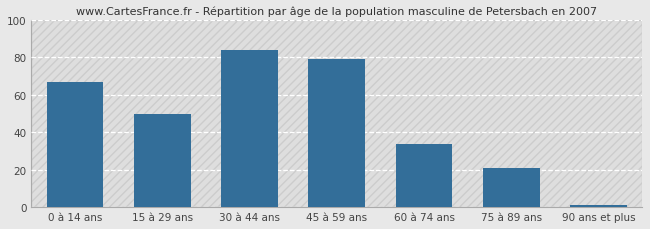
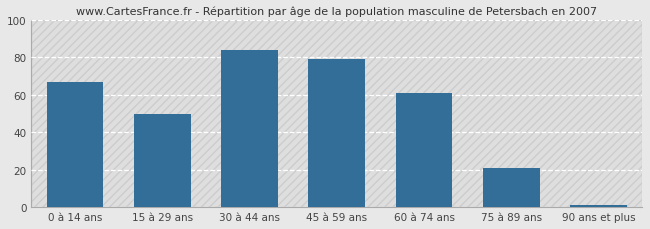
60 à 74 ans: 34 -> 61
